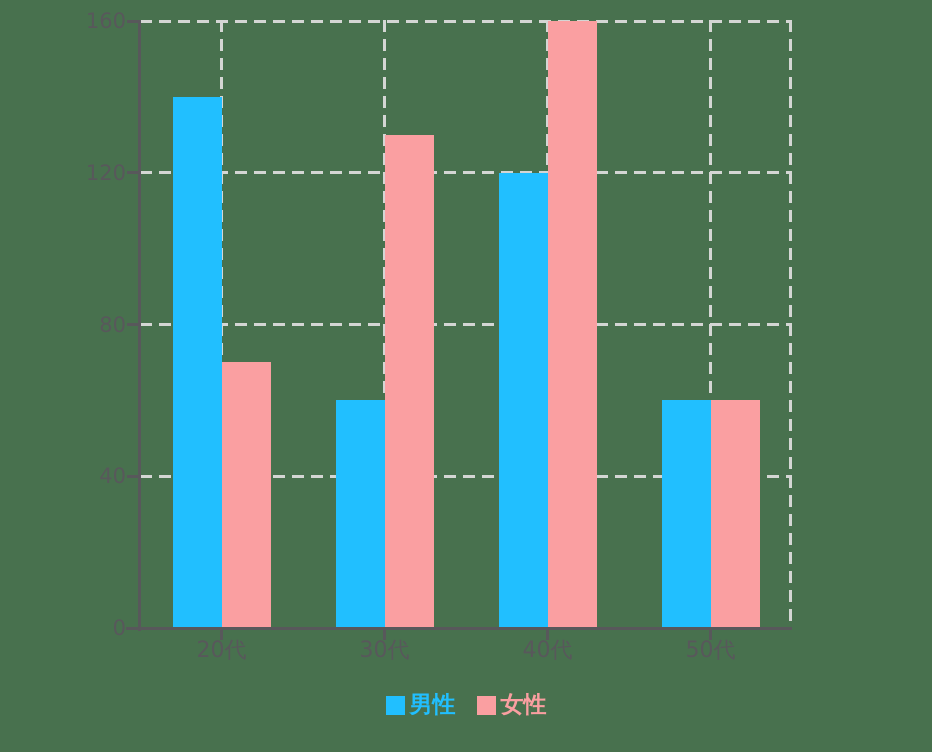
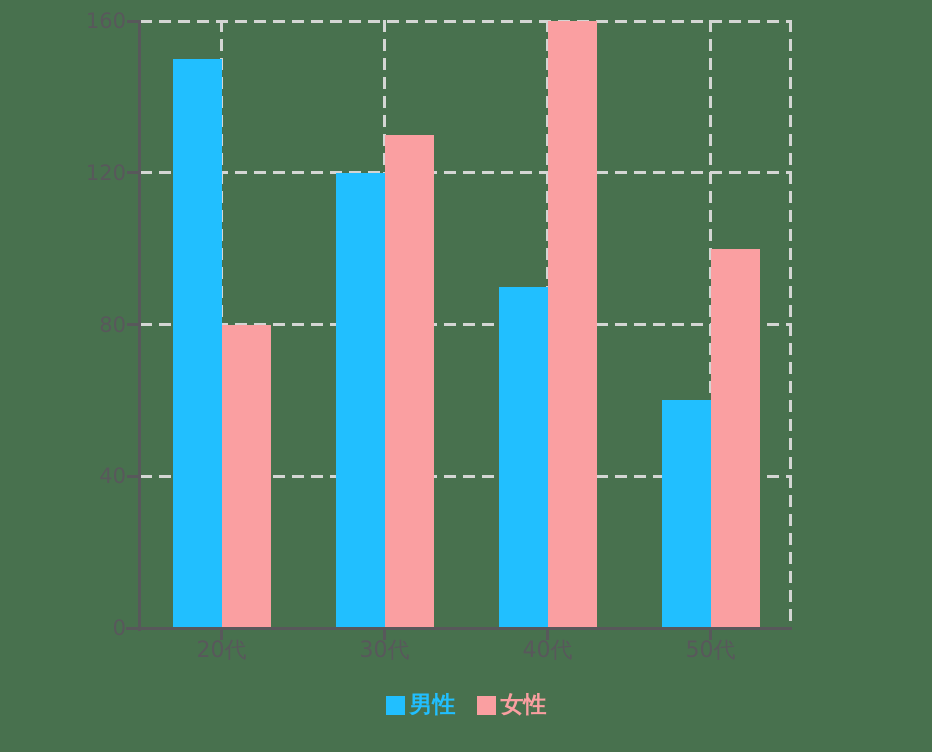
男性/20代: 140 -> 150
女性/20代: 70 -> 80
男性/30代: 60 -> 120
男性/40代: 120 -> 90
女性/50代: 60 -> 100
